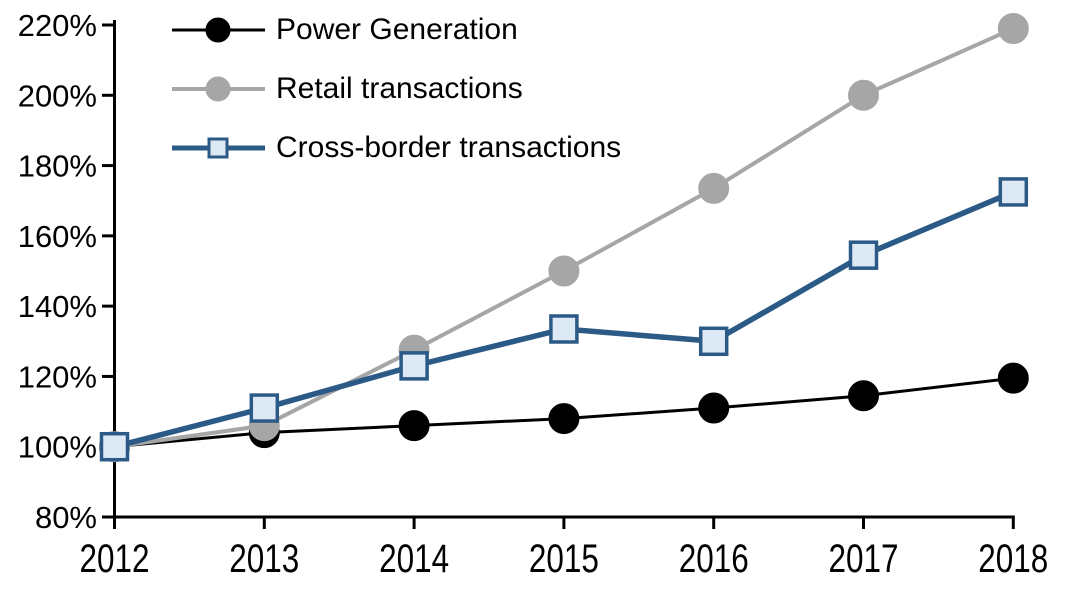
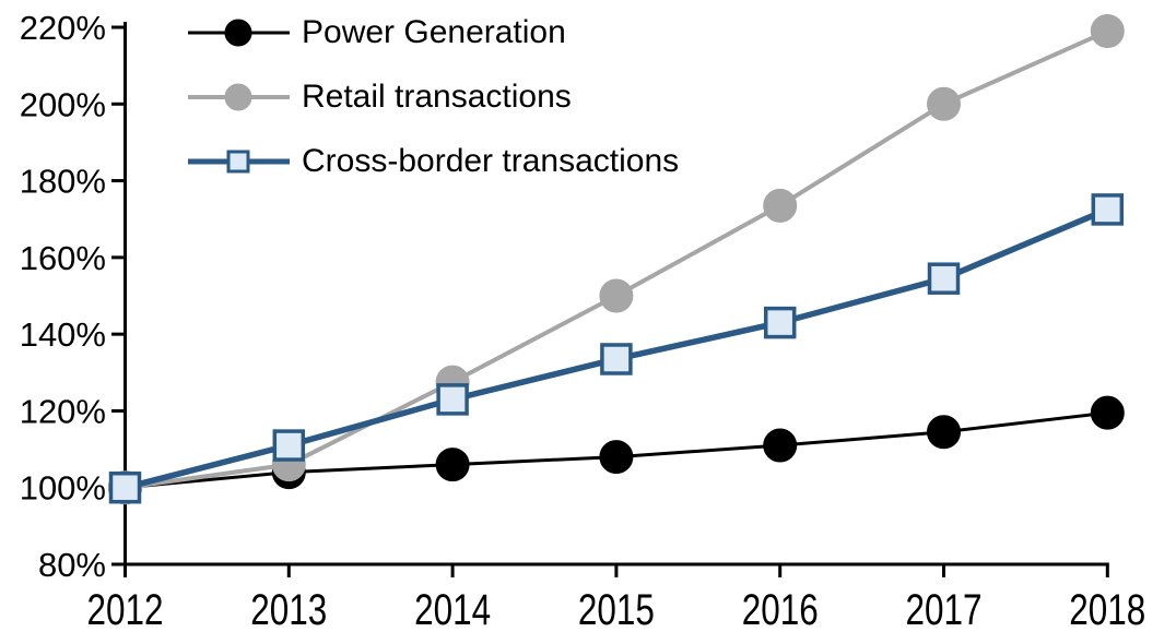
Cross-border transactions/2016: 130% -> 143%
